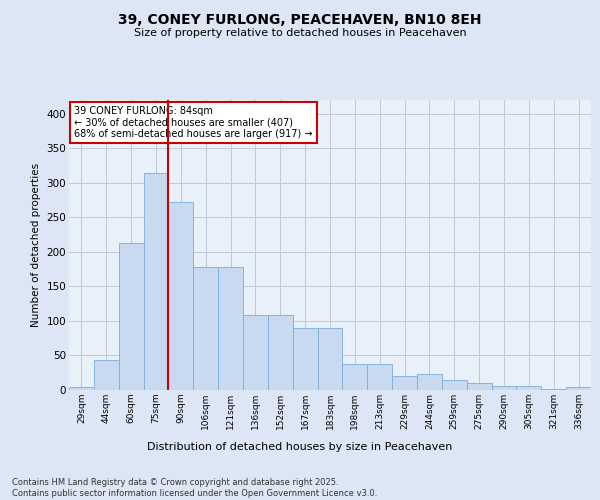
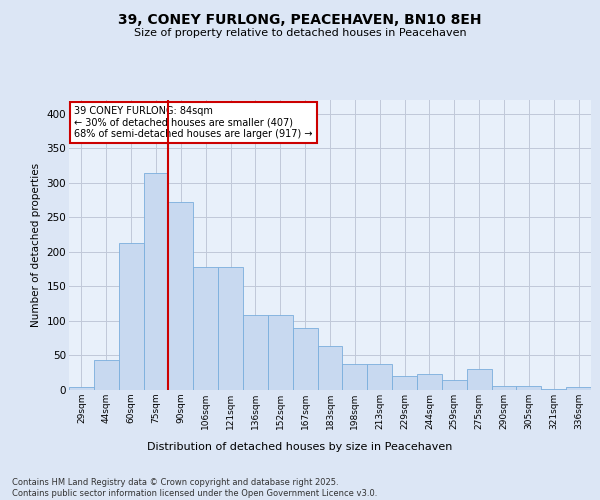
183sqm: 90 -> 64
275sqm: 10 -> 30
